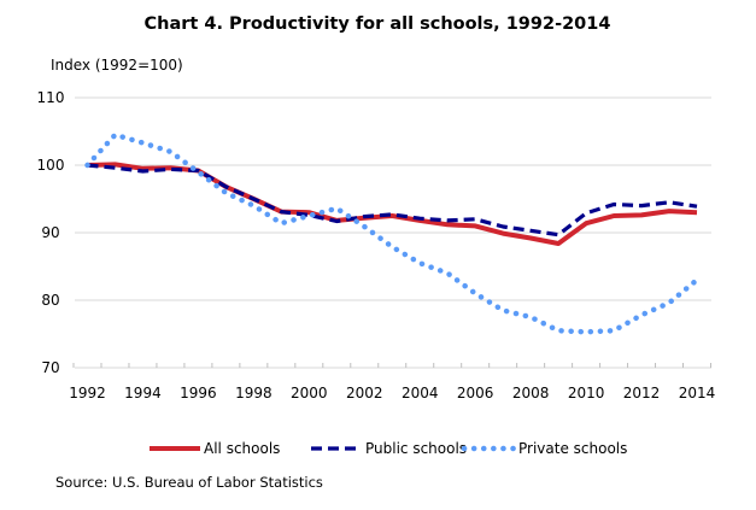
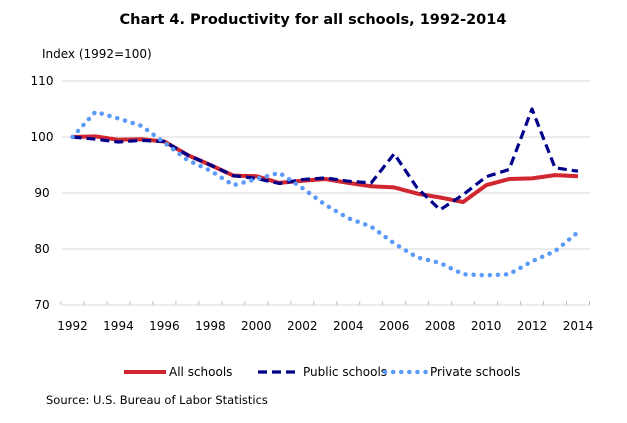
Public schools/2006: 92 -> 97
Public schools/2008: 90 -> 87
Public schools/2012: 94 -> 105
